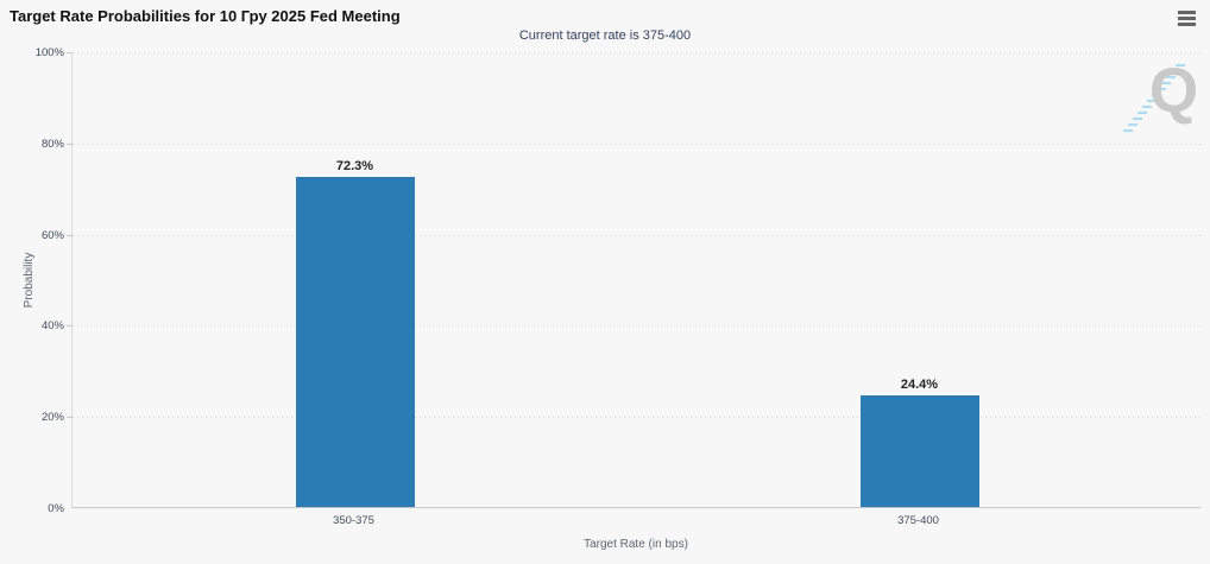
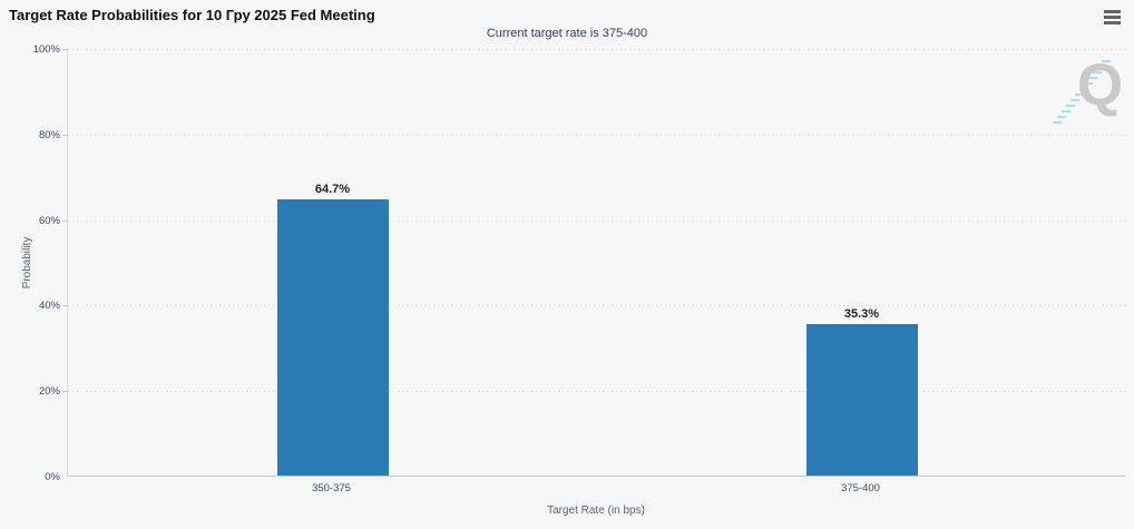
350-375: 72.3% -> 64.7%
375-400: 24.4% -> 35.3%
